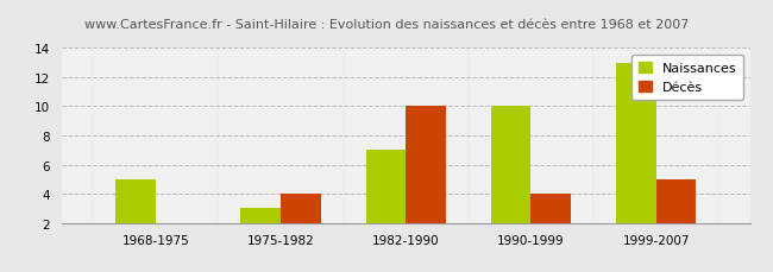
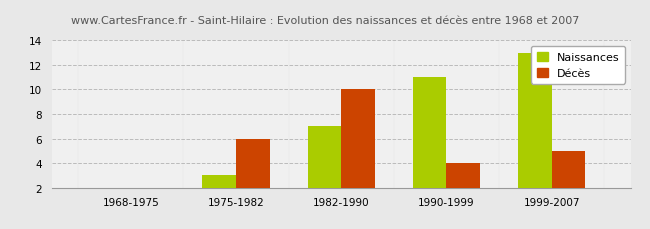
Naissances/1968-1975: 5 -> 2
Décès/1975-1982: 4 -> 6
Naissances/1990-1999: 10 -> 11
